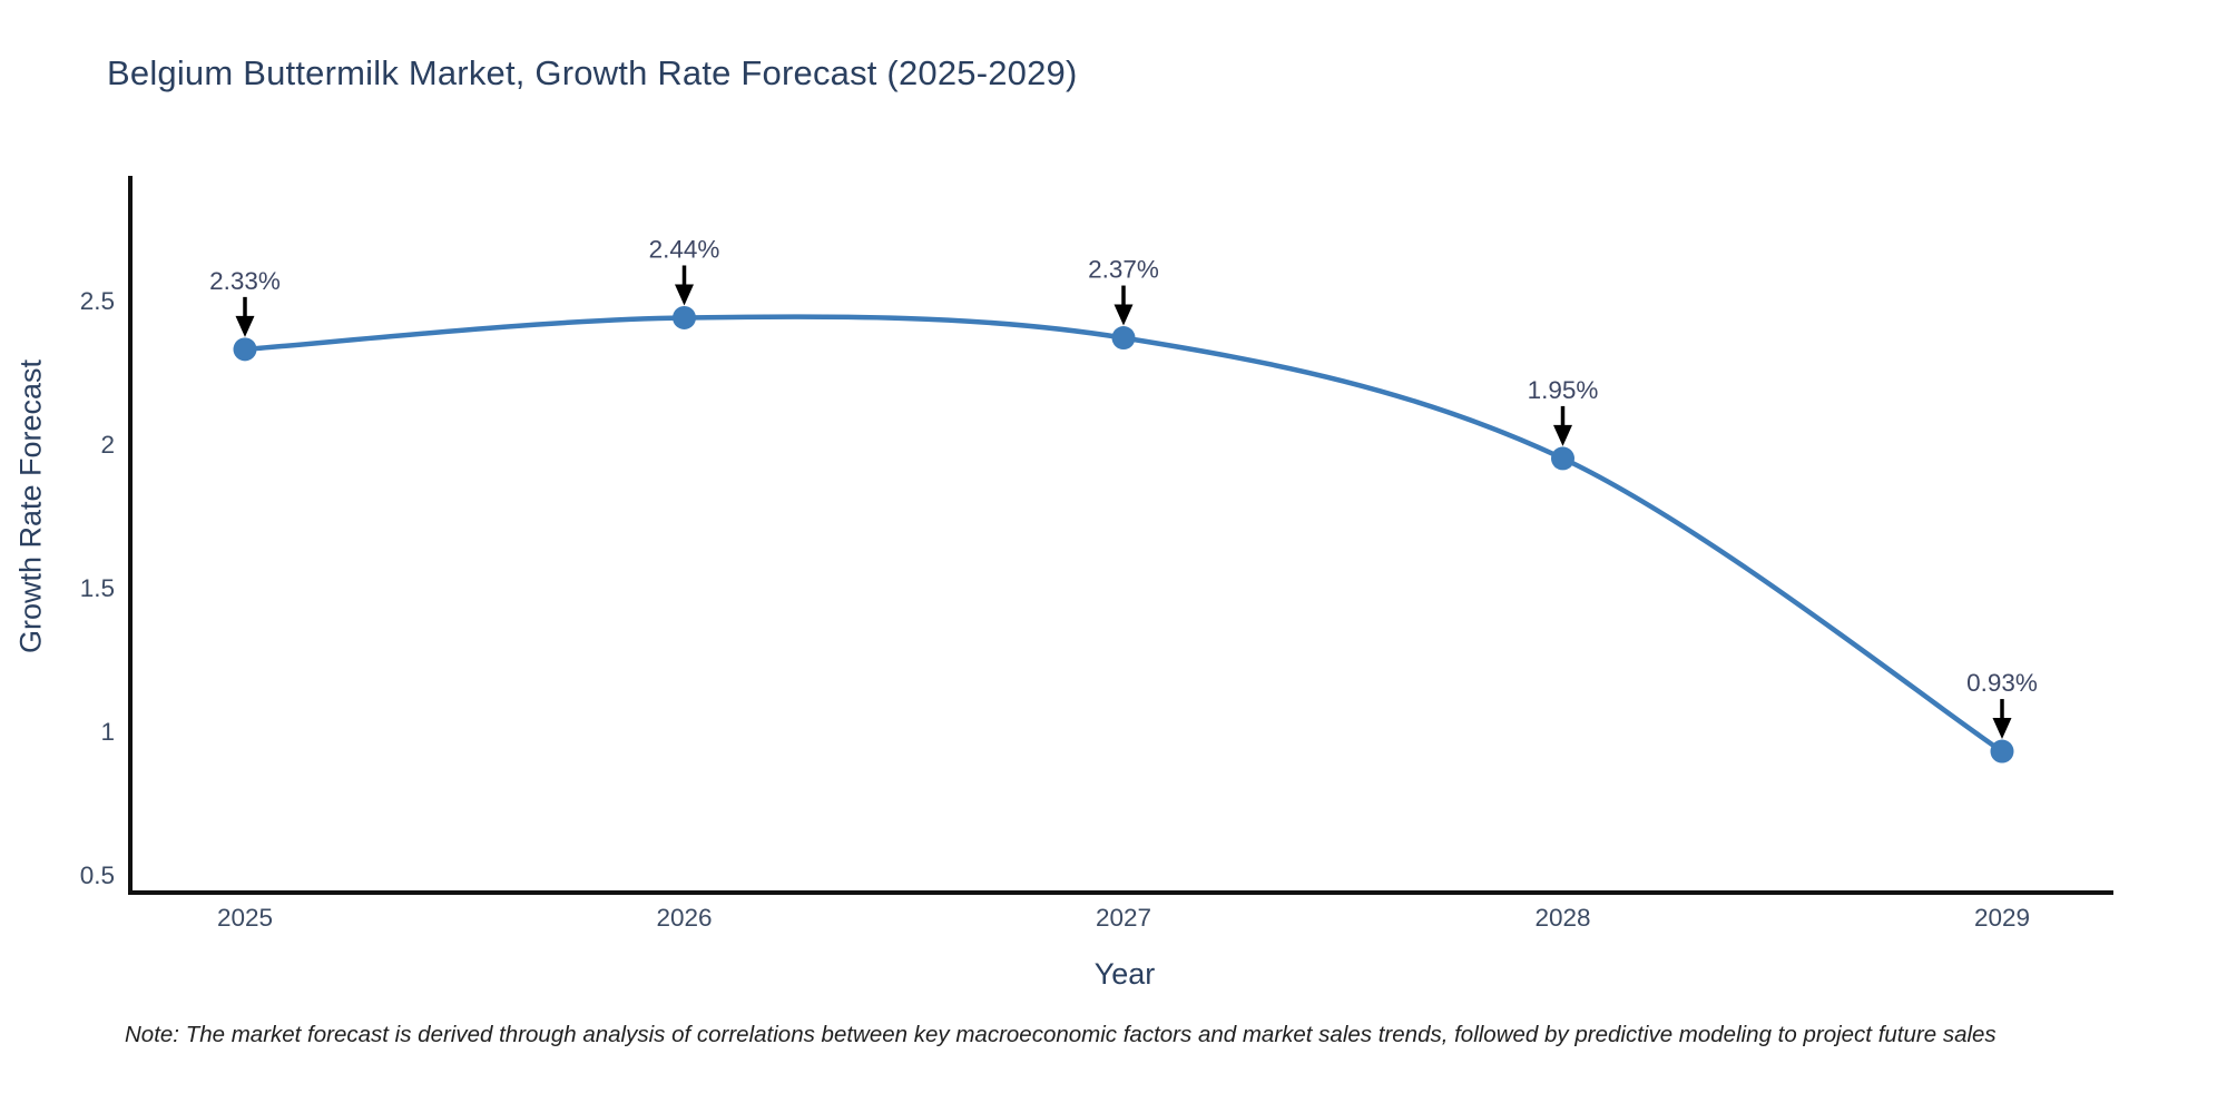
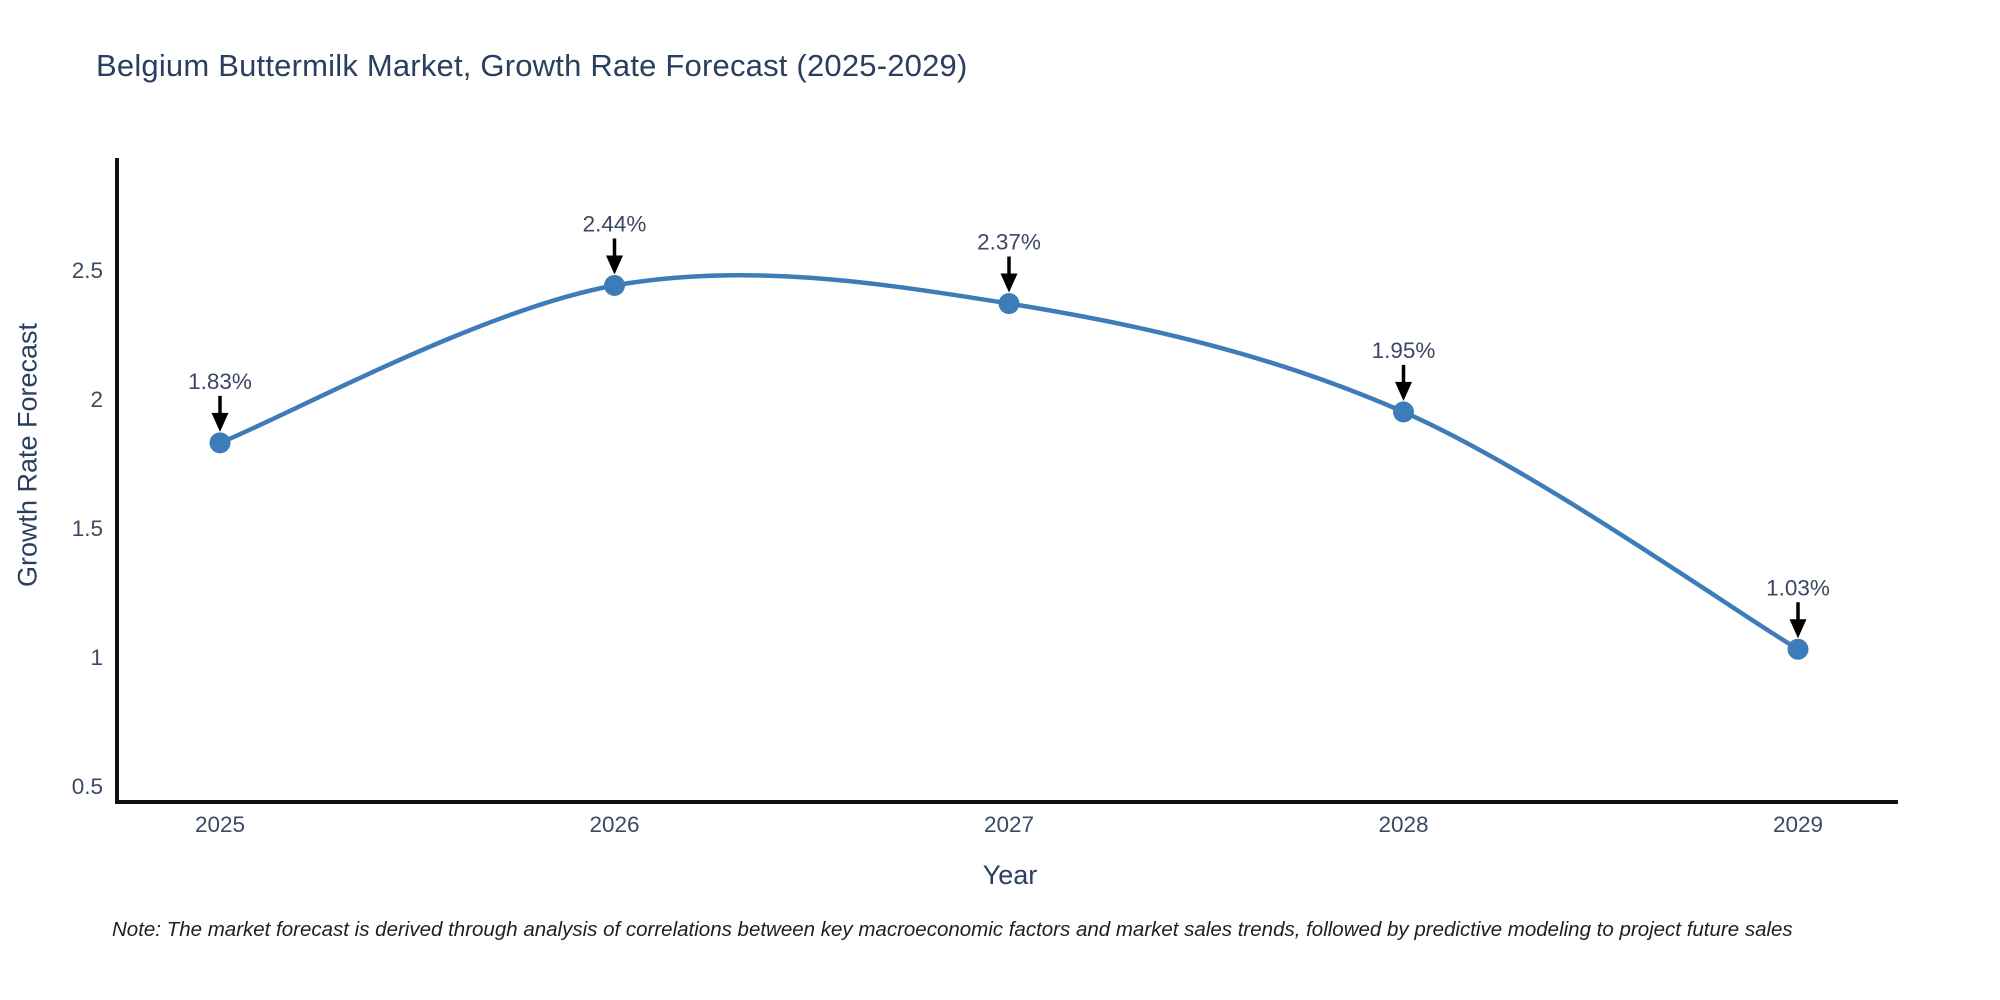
2025: 2.33% -> 1.83%
2029: 0.93% -> 1.03%
